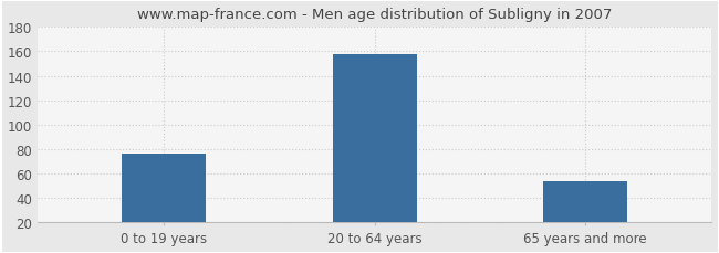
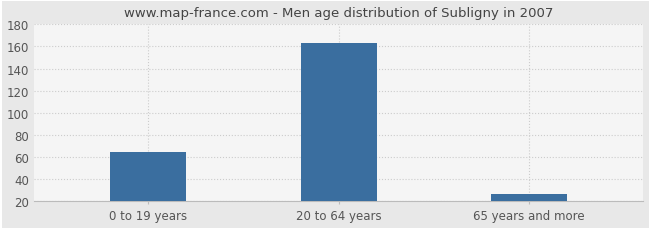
0 to 19 years: 76 -> 65
20 to 64 years: 158 -> 163
65 years and more: 54 -> 27
